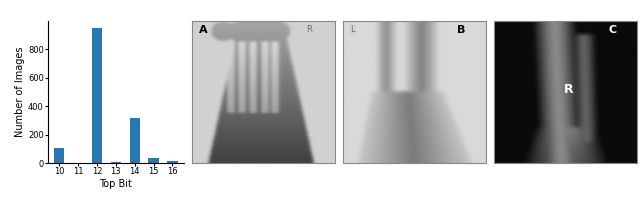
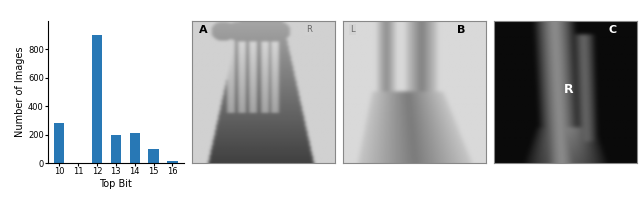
10: 100 -> 280
12: 950 -> 900
13: 0 -> 200
14: 320 -> 210
15: 40 -> 100
